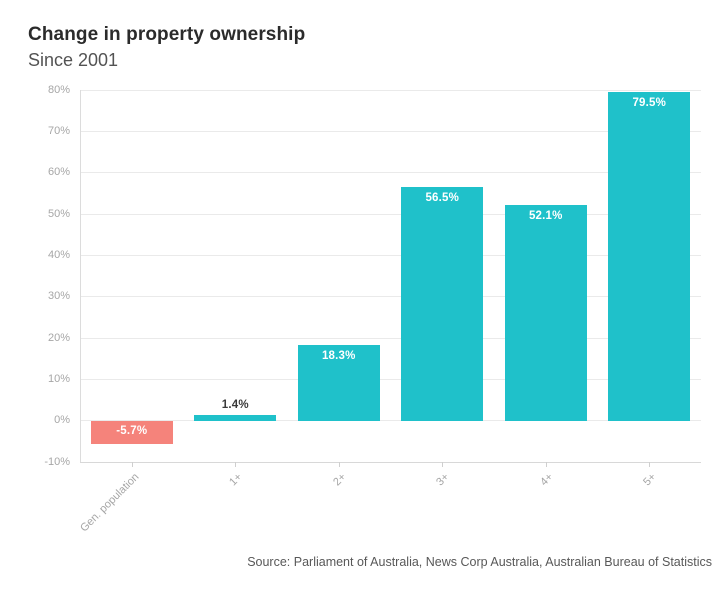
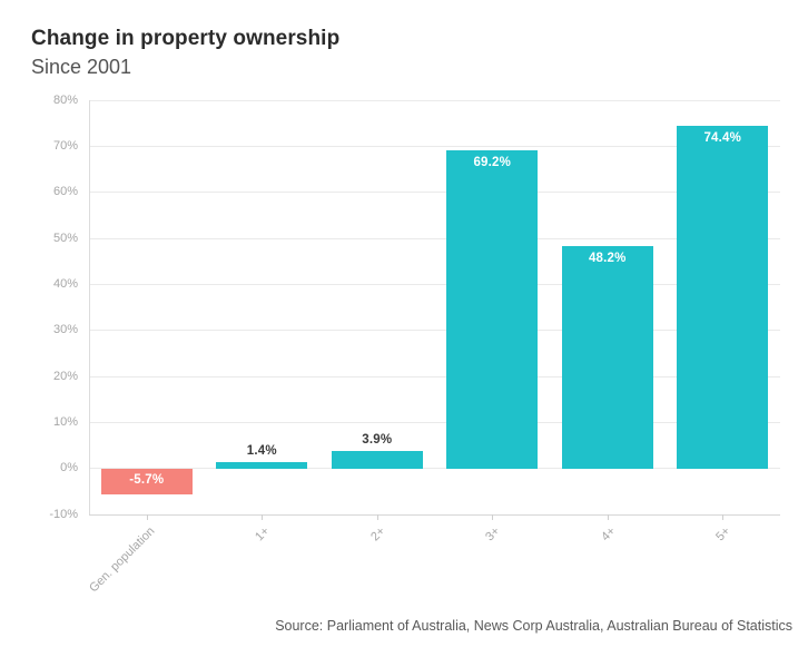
2+: 18.3% -> 3.9%
3+: 56.5% -> 69.2%
4+: 52.1% -> 48.2%
5+: 79.5% -> 74.4%
